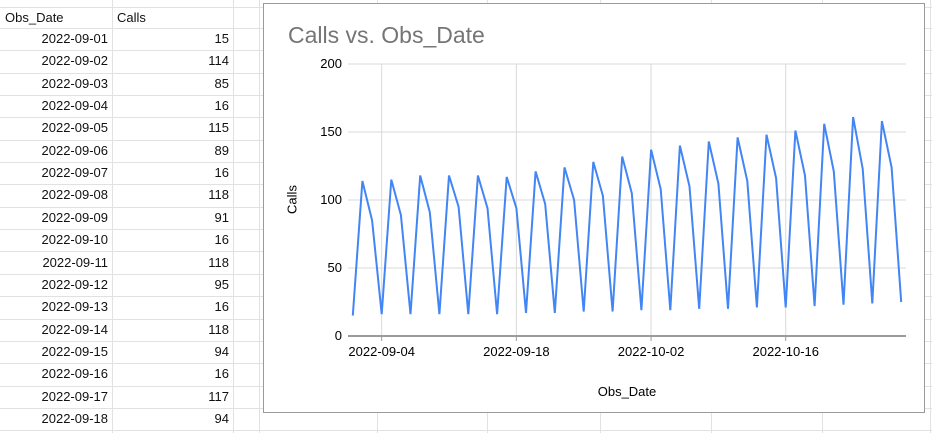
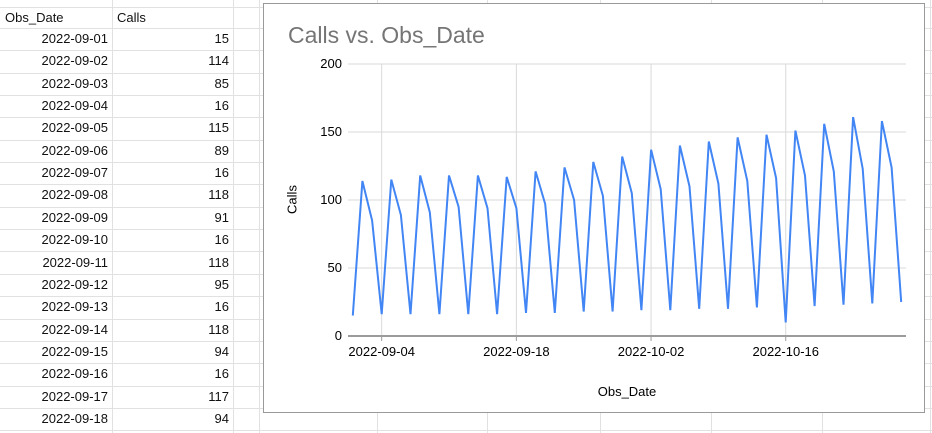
2022-10-16: 21 -> 10
